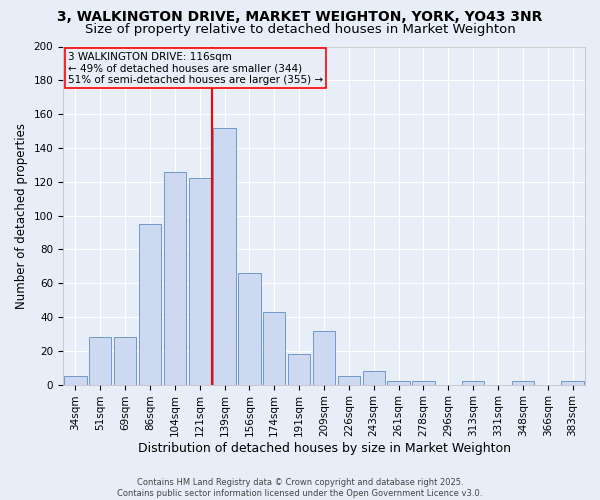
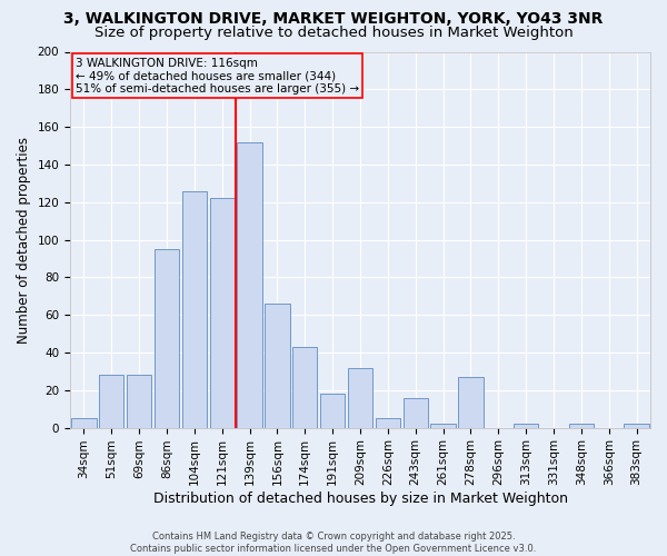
243sqm: 8 -> 16
278sqm: 2 -> 27
